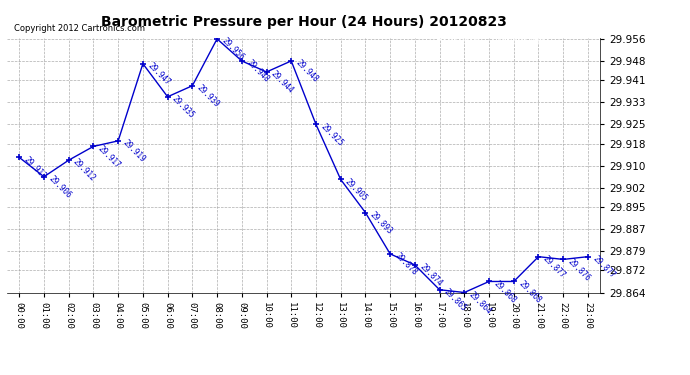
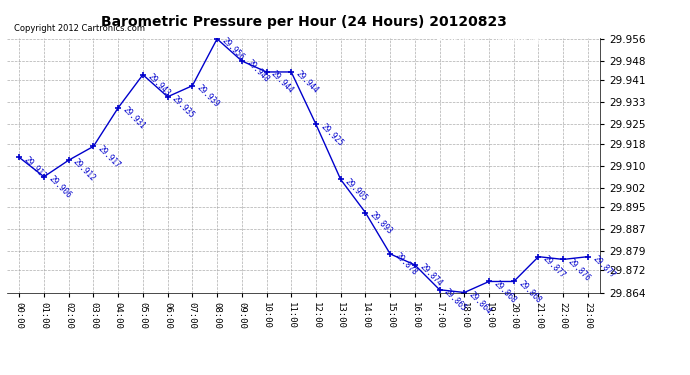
04:00: 29.919 -> 29.931
05:00: 29.947 -> 29.943
11:00: 29.948 -> 29.944
